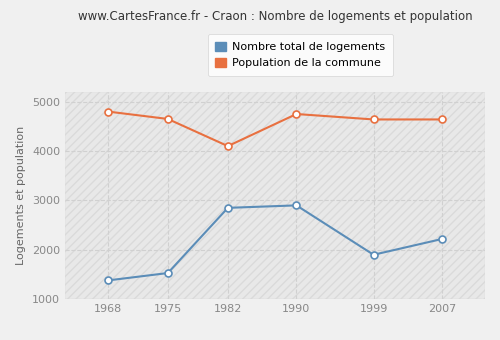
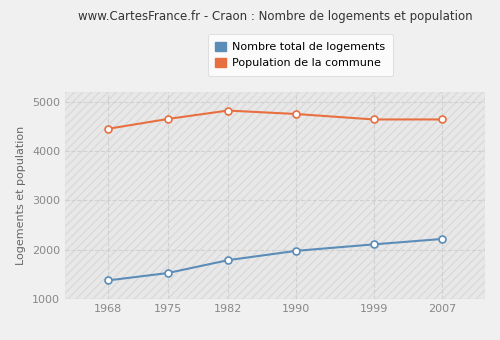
Population de la commune/1968: 4800 -> 4450
Nombre total de logements/1982: 2850 -> 1790
Population de la commune/1982: 4100 -> 4820
Nombre total de logements/1990: 2900 -> 1980
Nombre total de logements/1999: 1900 -> 2110
